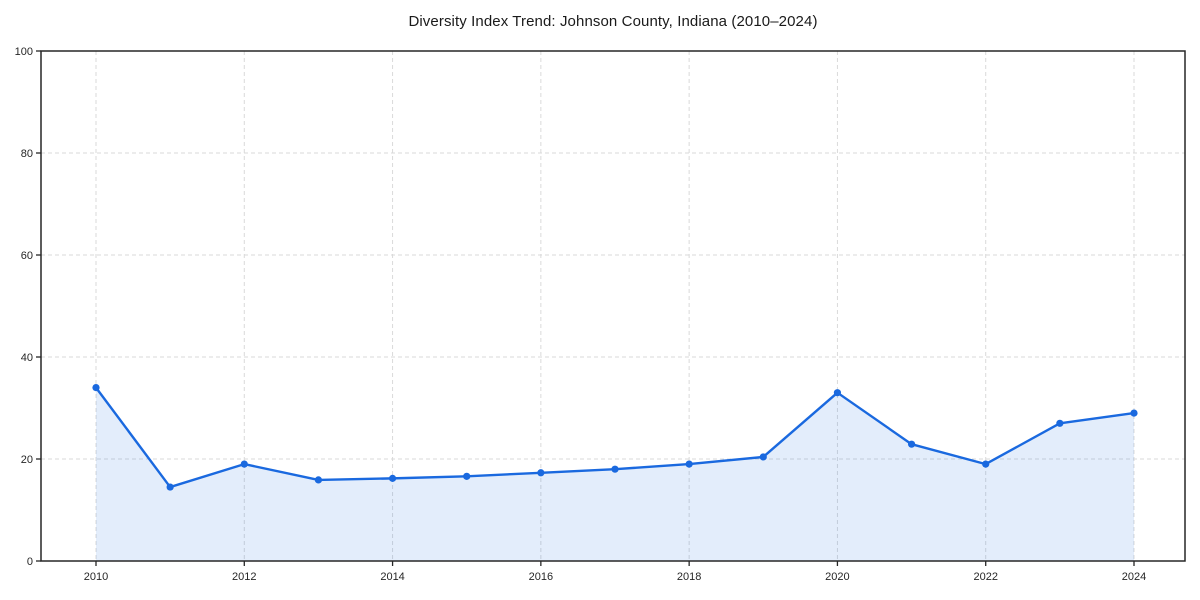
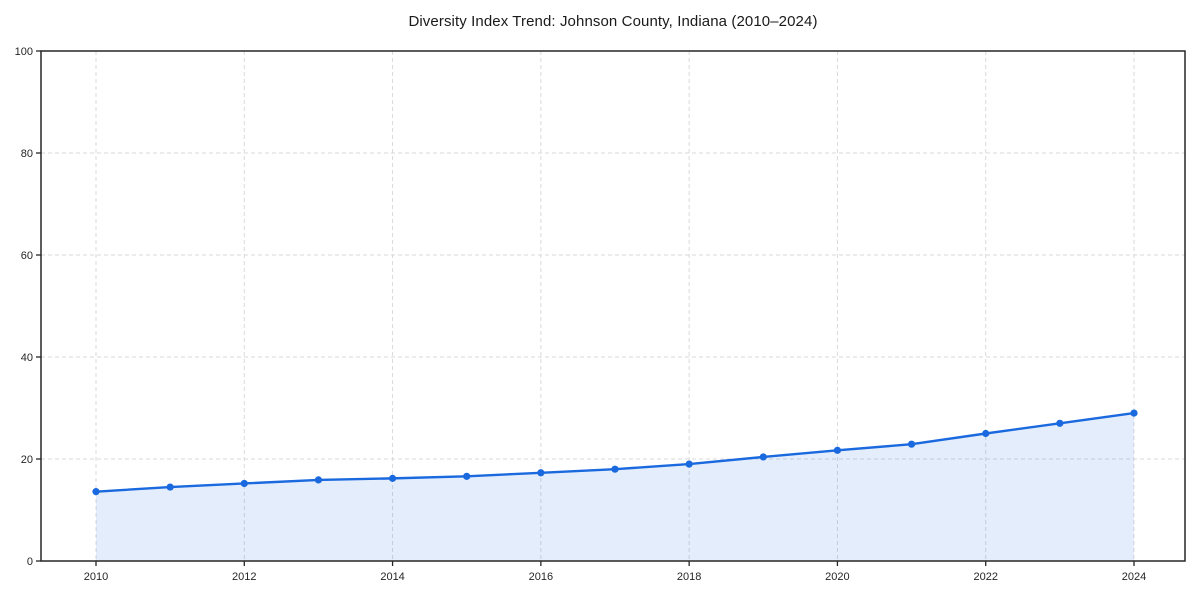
2010: 34 -> 14
2012: 19 -> 15
2020: 33 -> 22
2022: 19 -> 25
